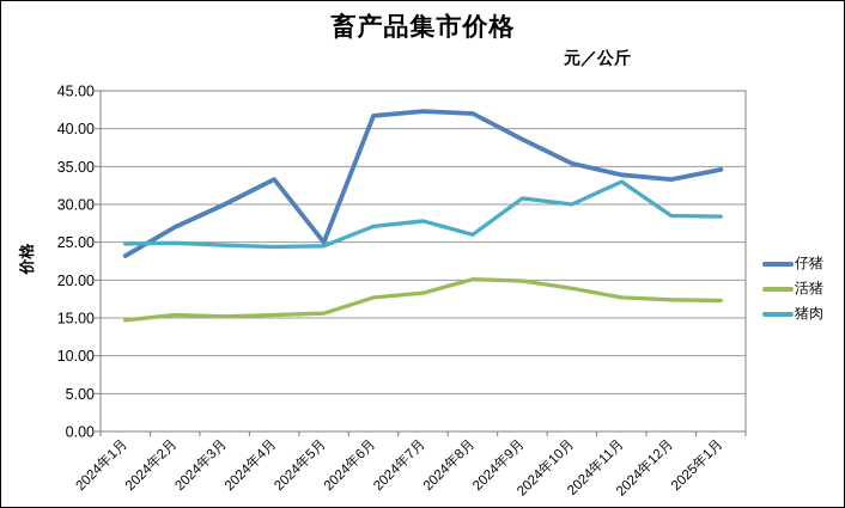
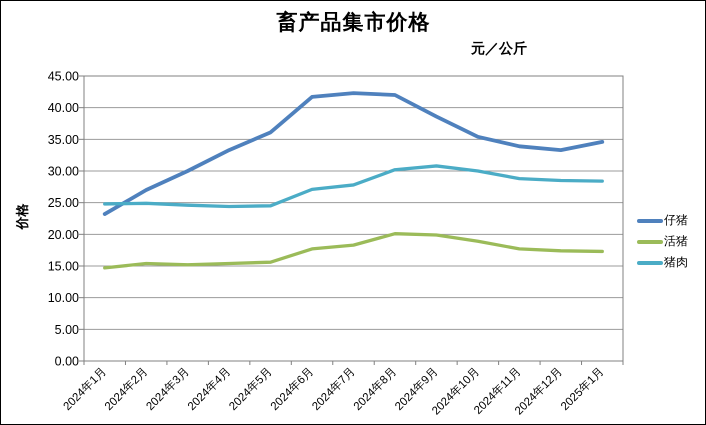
仔猪/2024年5月: 25 -> 36
猪肉/2024年8月: 26 -> 30
猪肉/2024年11月: 33 -> 29
